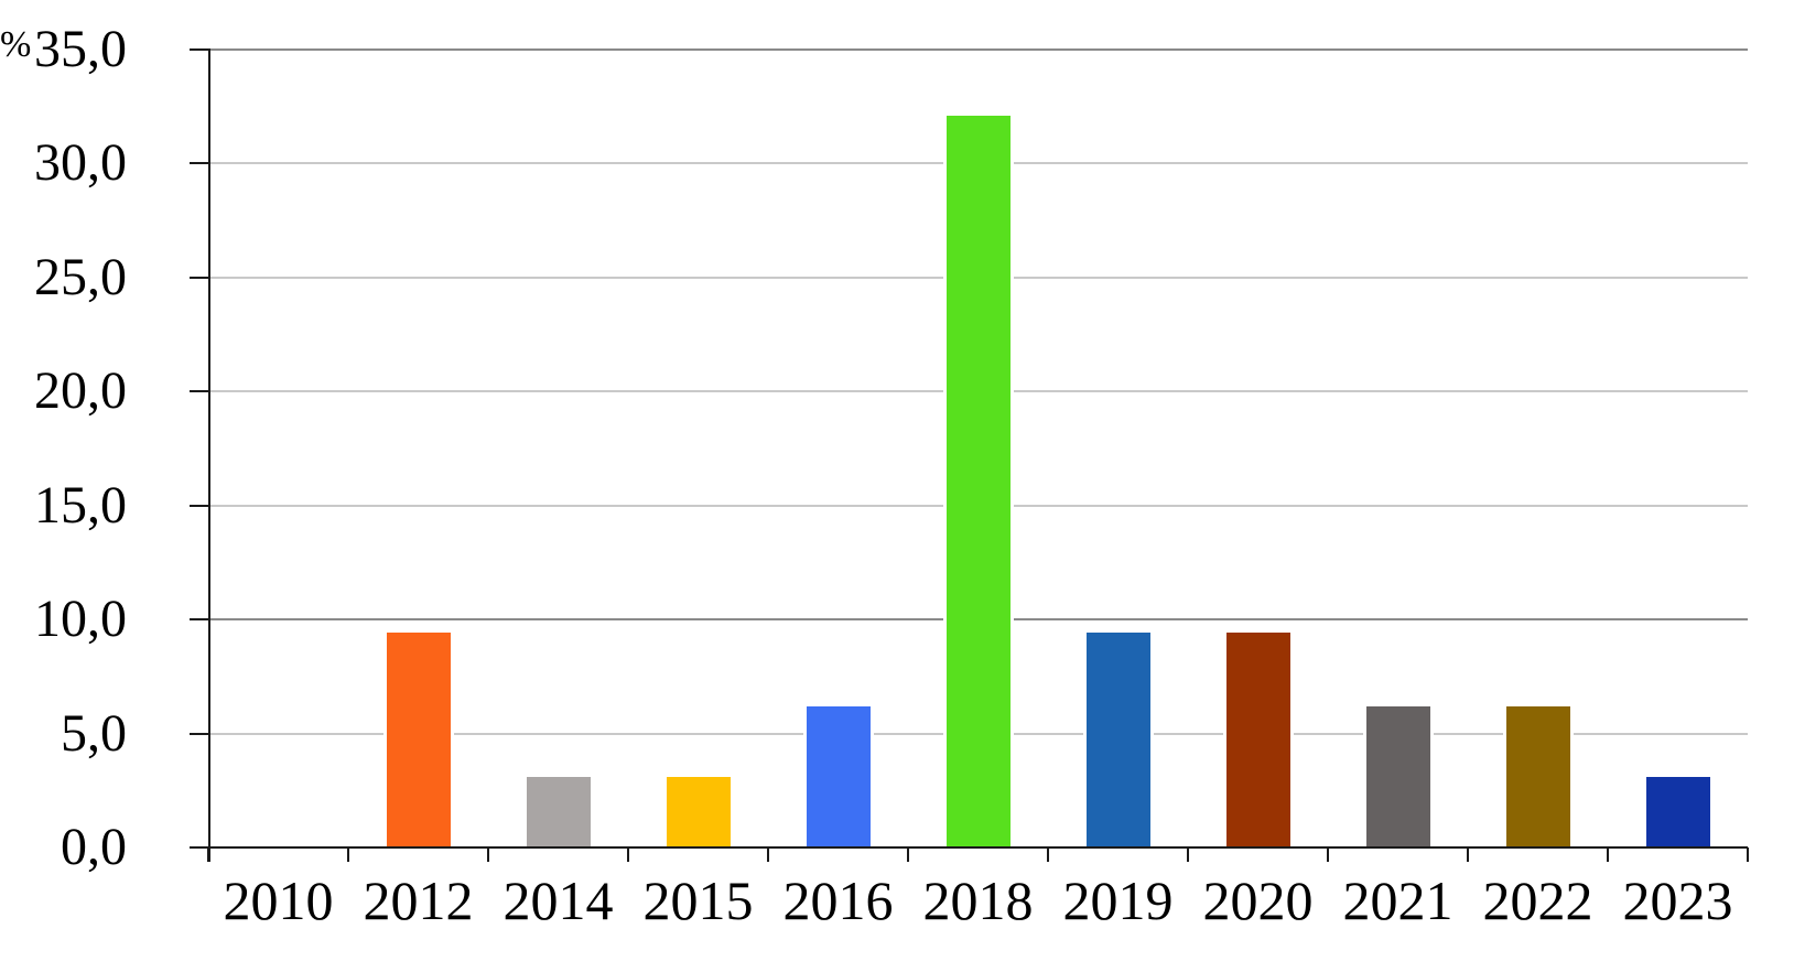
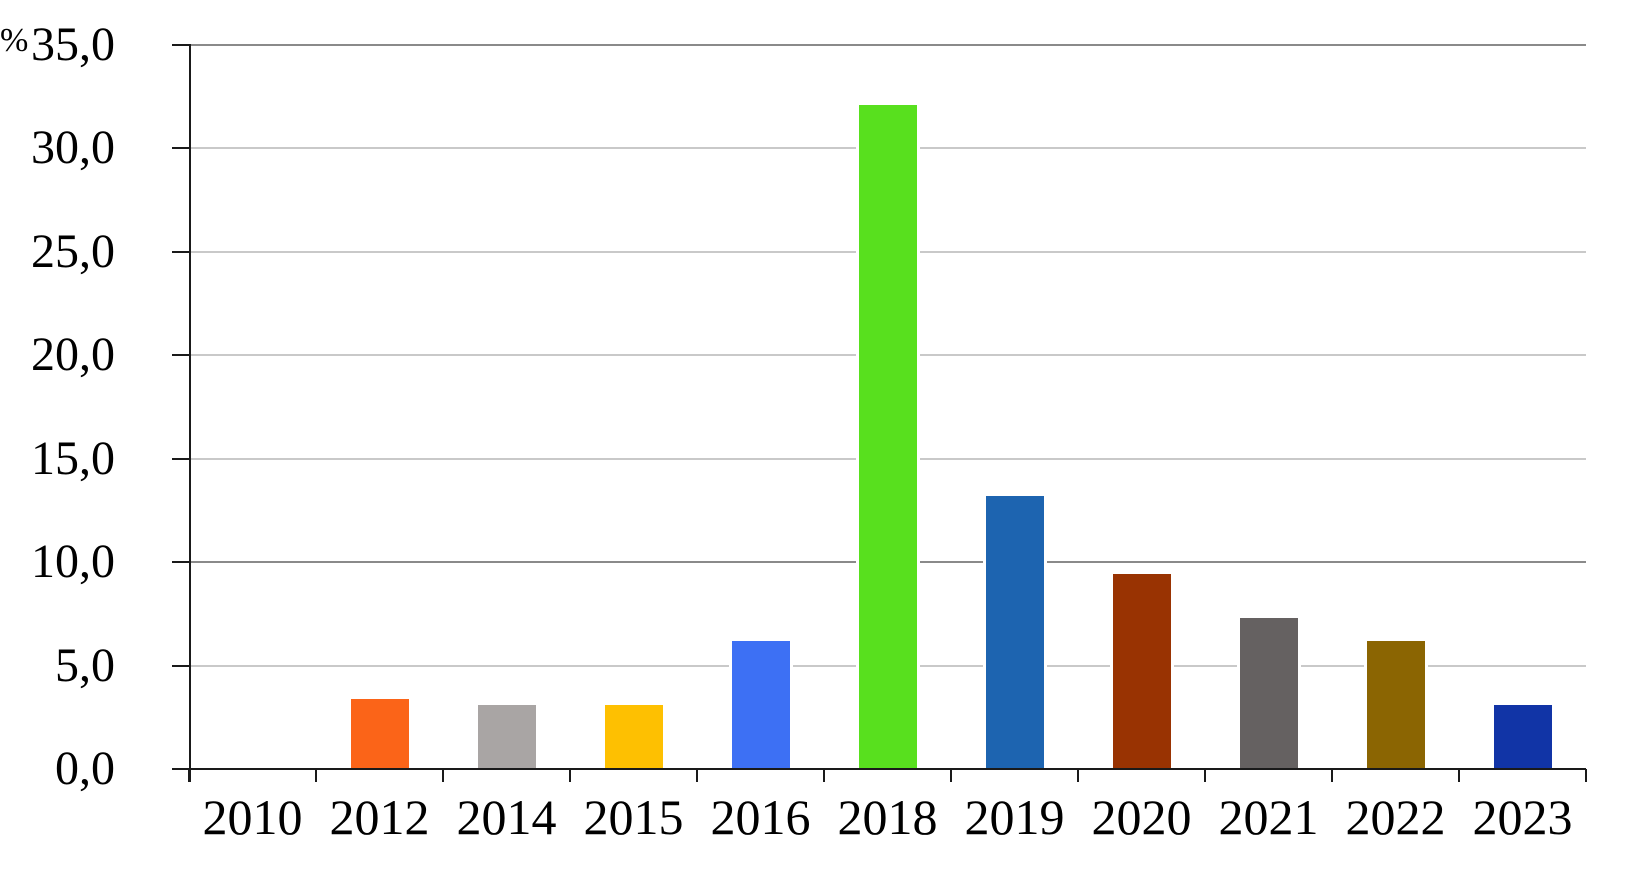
2012: 9,4 -> 3,4
2019: 9,4 -> 13,2
2021: 6,2 -> 7,3
